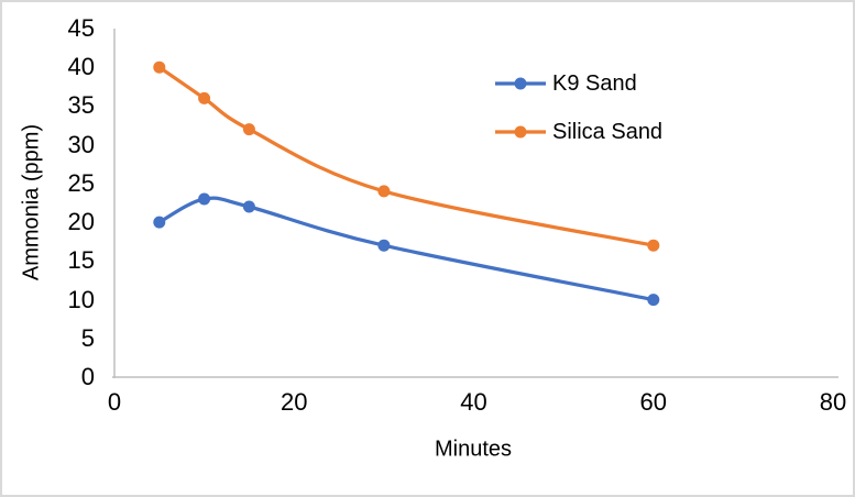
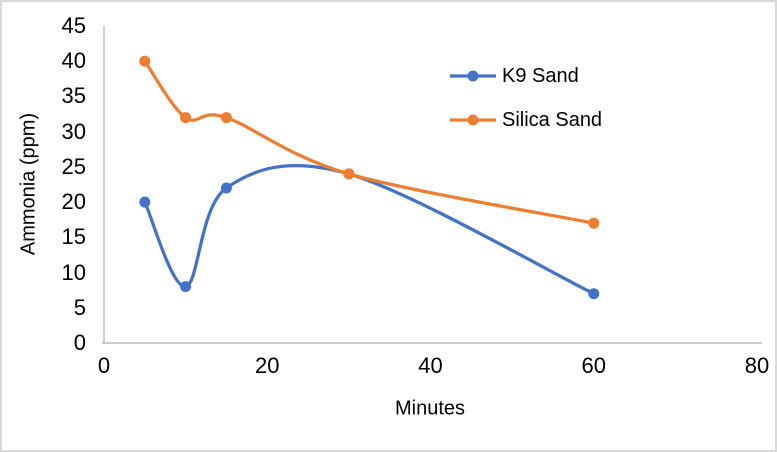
K9 Sand/10: 23 -> 8
Silica Sand/10: 36 -> 32
K9 Sand/30: 17 -> 24
K9 Sand/60: 10 -> 7
